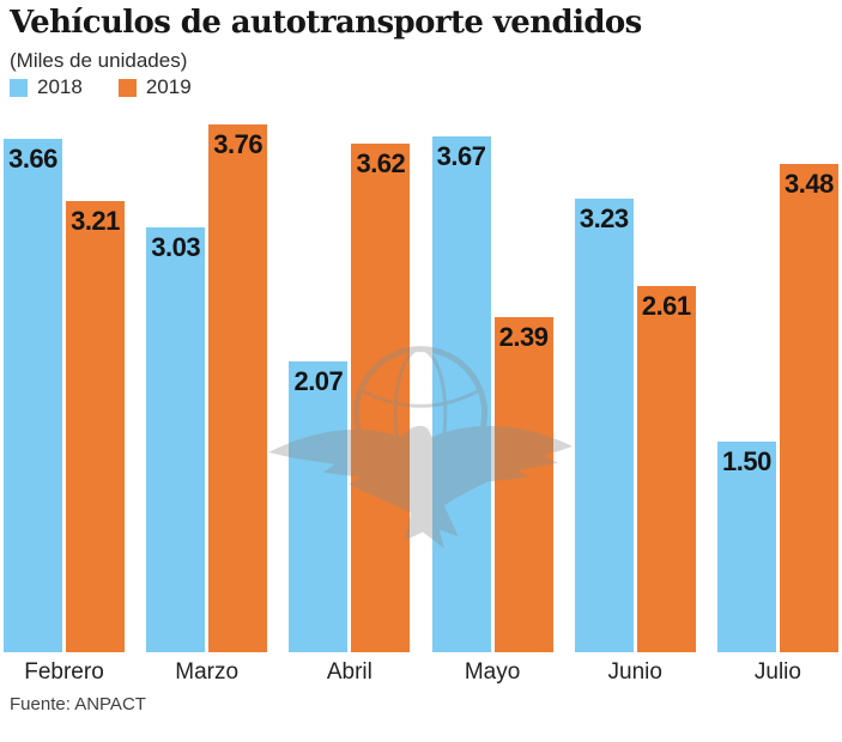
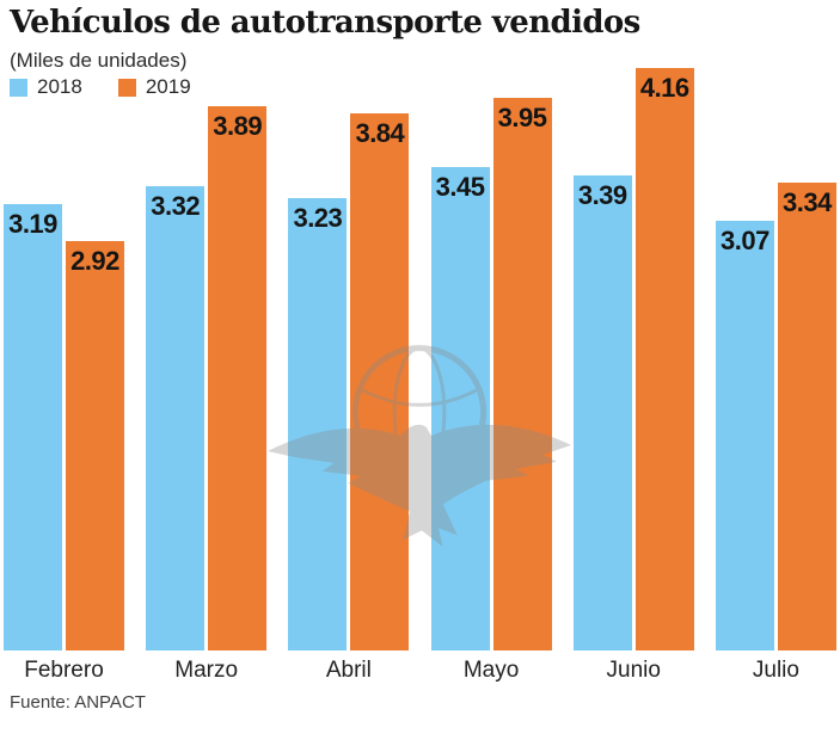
2018/Febrero: 3.66 -> 3.19
2019/Febrero: 3.21 -> 2.92
2018/Marzo: 3.03 -> 3.32
2019/Marzo: 3.76 -> 3.89
2018/Abril: 2.07 -> 3.23
2019/Abril: 3.62 -> 3.84
2018/Mayo: 3.67 -> 3.45
2019/Mayo: 2.39 -> 3.95
2018/Junio: 3.23 -> 3.39
2019/Junio: 2.61 -> 4.16
2018/Julio: 1.50 -> 3.07
2019/Julio: 3.48 -> 3.34
